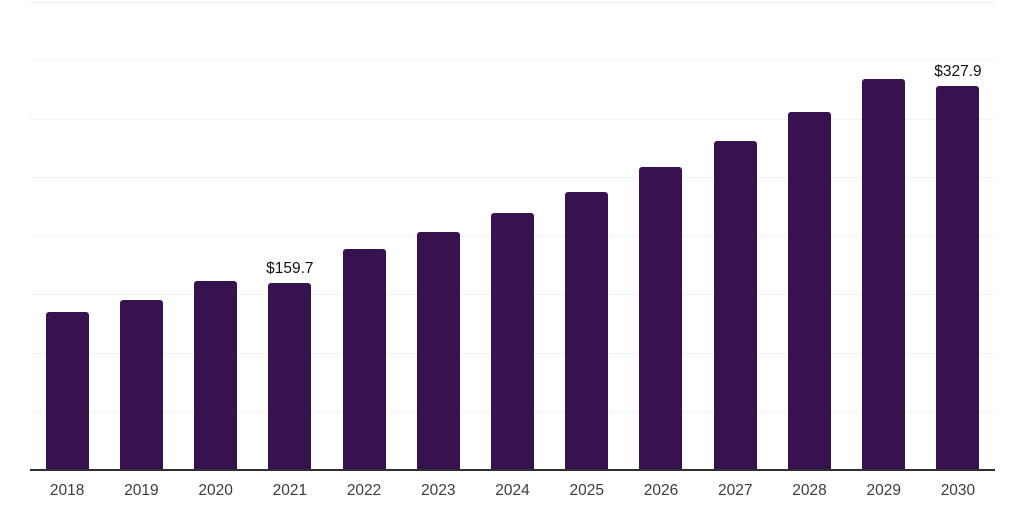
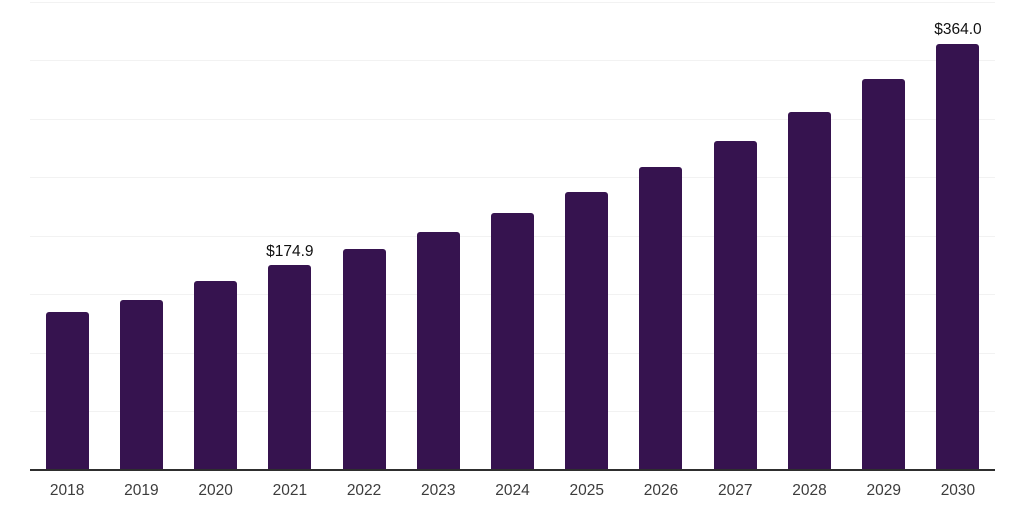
2021: $159.7 -> $174.9
2030: $327.9 -> $364.0
